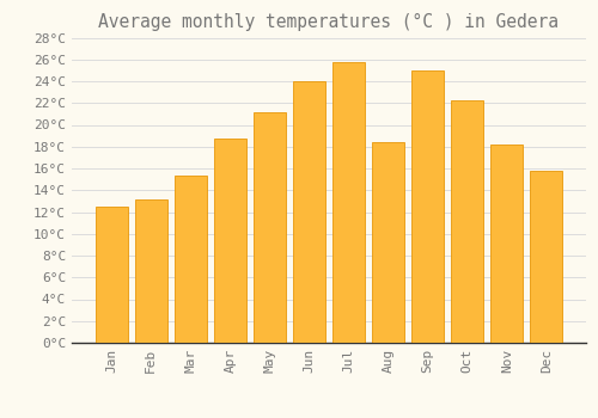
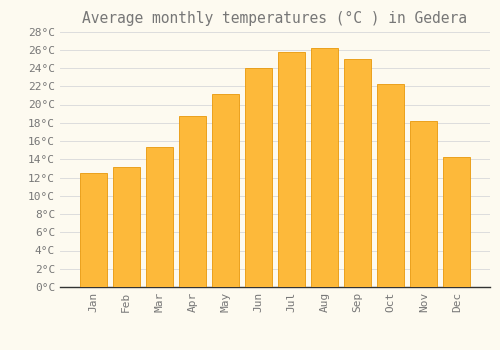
Aug: 18.4°C -> 26.2°C
Dec: 15.8°C -> 14.2°C
